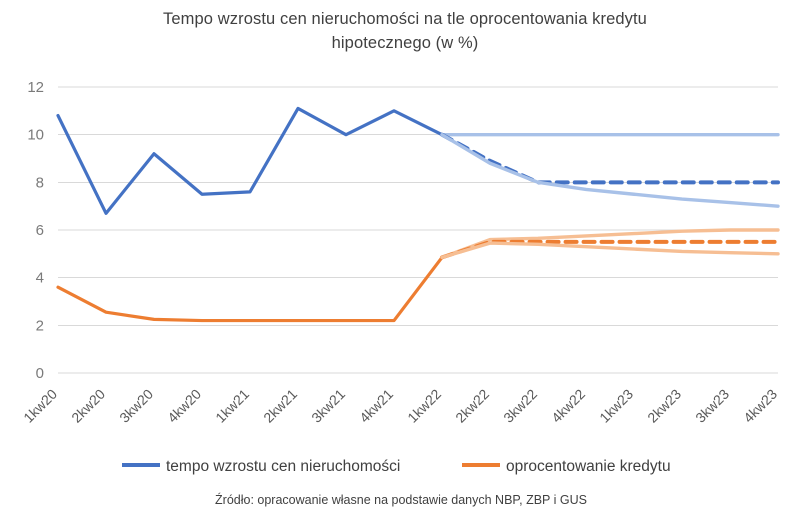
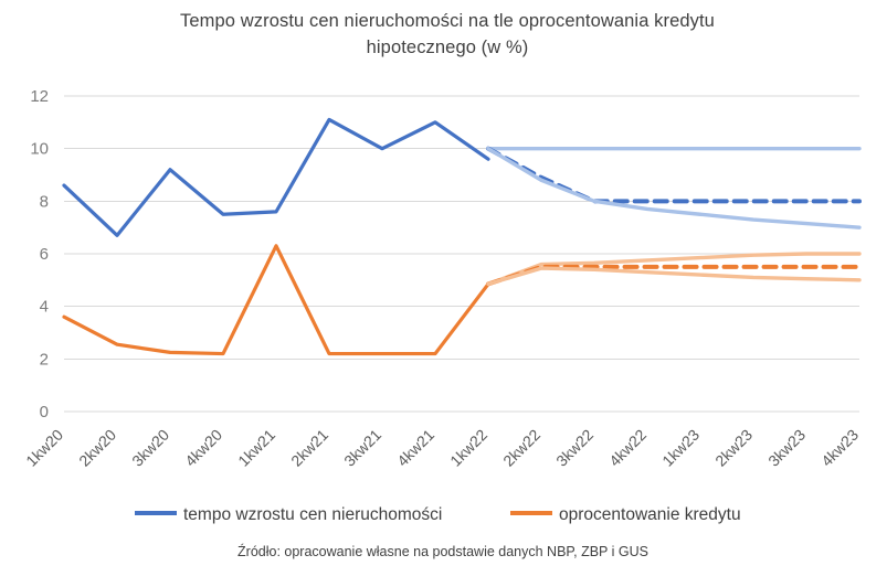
tempo wzrostu cen nieruchomości/1kw20: 10.8 -> 8.6
oprocentowanie kredytu/1kw21: 2.2 -> 6.3
tempo wzrostu cen nieruchomości/1kw22: 10.0 -> 9.6
